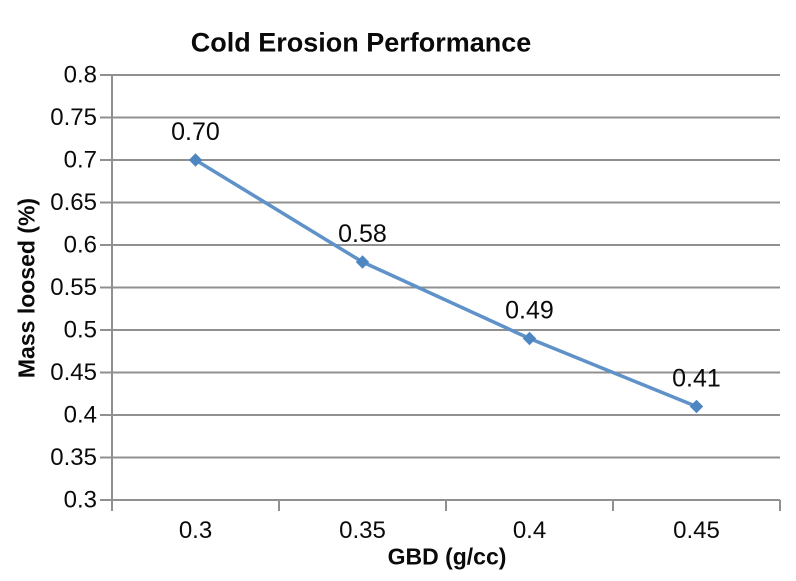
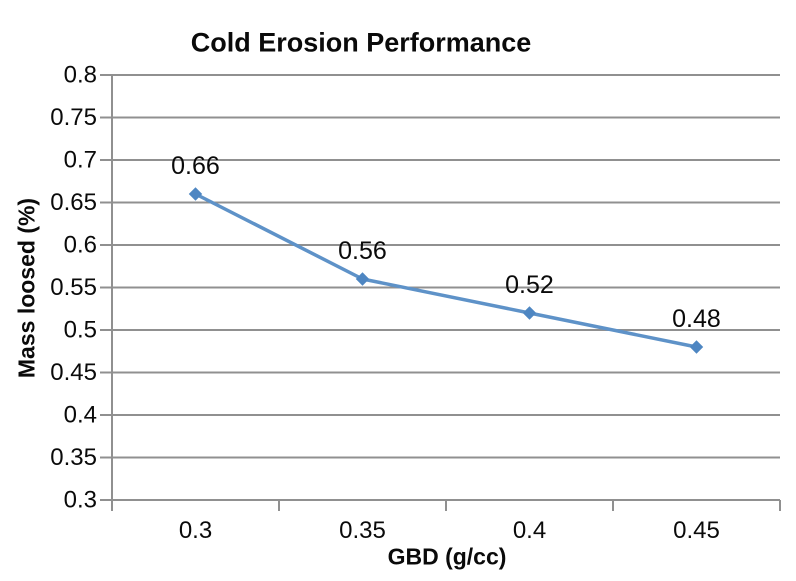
0.3: 0.70 -> 0.66
0.35: 0.58 -> 0.56
0.4: 0.49 -> 0.52
0.45: 0.41 -> 0.48
